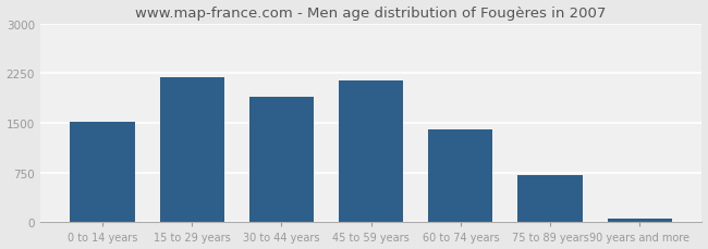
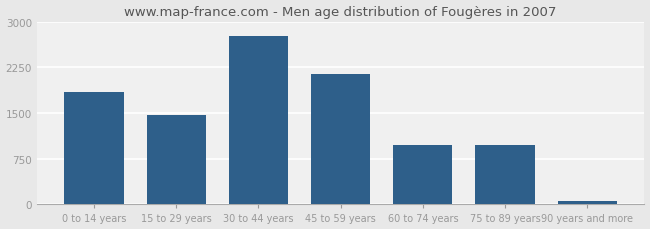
0 to 14 years: 1520 -> 1840
15 to 29 years: 2180 -> 1460
30 to 44 years: 1900 -> 2760
60 to 74 years: 1400 -> 980
75 to 89 years: 710 -> 980
